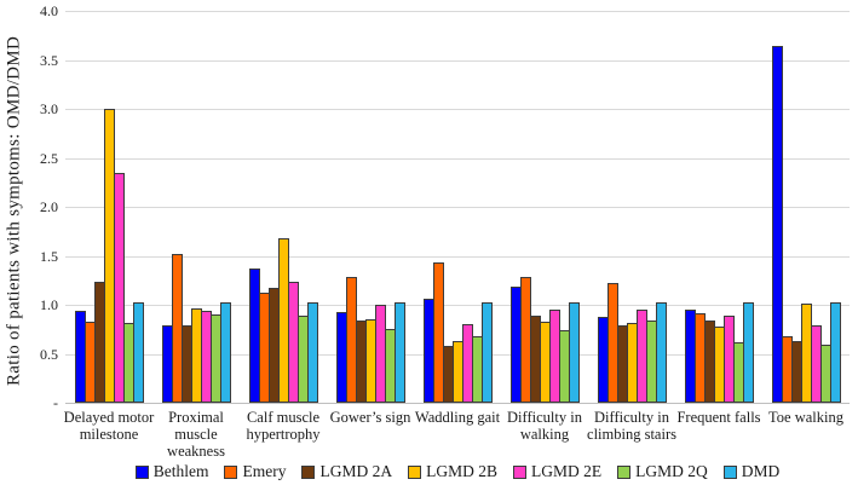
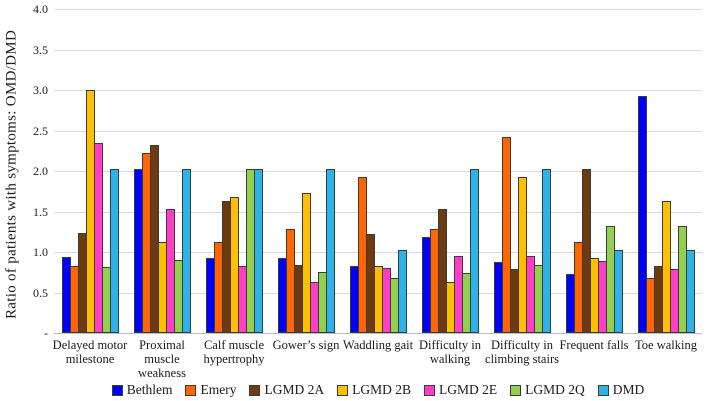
DMD/Delayed motor milestone: 1 -> 2
Bethlem/Proximal muscle weakness: 0.8 -> 2.0
Emery/Proximal muscle weakness: 1.5 -> 2.2
LGMD 2A/Proximal muscle weakness: 0.8 -> 2.3
LGMD 2B/Proximal muscle weakness: 0.9 -> 1.1
LGMD 2E/Proximal muscle weakness: 0.9 -> 1.5
DMD/Proximal muscle weakness: 1 -> 2
Bethlem/Calf muscle hypertrophy: 1.4 -> 0.9
LGMD 2A/Calf muscle hypertrophy: 1.1 -> 1.6
LGMD 2E/Calf muscle hypertrophy: 1.2 -> 0.8
LGMD 2Q/Calf muscle hypertrophy: 0.9 -> 2.0
DMD/Calf muscle hypertrophy: 1 -> 2
LGMD 2B/Gower’s sign: 0.8 -> 1.7
LGMD 2E/Gower’s sign: 1.0 -> 0.6
DMD/Gower’s sign: 1 -> 2
Bethlem/Waddling gait: 1.0 -> 0.8
Emery/Waddling gait: 1.4 -> 1.9
LGMD 2A/Waddling gait: 0.6 -> 1.2
LGMD 2B/Waddling gait: 0.6 -> 0.8
LGMD 2A/Difficulty in walking: 0.9 -> 1.5
LGMD 2B/Difficulty in walking: 0.8 -> 0.6
DMD/Difficulty in walking: 1 -> 2
Emery/Difficulty in climbing stairs: 1.2 -> 2.4
LGMD 2B/Difficulty in climbing stairs: 0.8 -> 1.9
DMD/Difficulty in climbing stairs: 1 -> 2
Bethlem/Frequent falls: 0.9 -> 0.7
Emery/Frequent falls: 0.9 -> 1.1
LGMD 2A/Frequent falls: 0.8 -> 2.0
LGMD 2B/Frequent falls: 0.8 -> 0.9
LGMD 2Q/Frequent falls: 0.6 -> 1.3
Bethlem/Toe walking: 3.6 -> 2.9
LGMD 2A/Toe walking: 0.6 -> 0.8
LGMD 2B/Toe walking: 1.0 -> 1.6
LGMD 2Q/Toe walking: 0.6 -> 1.3
